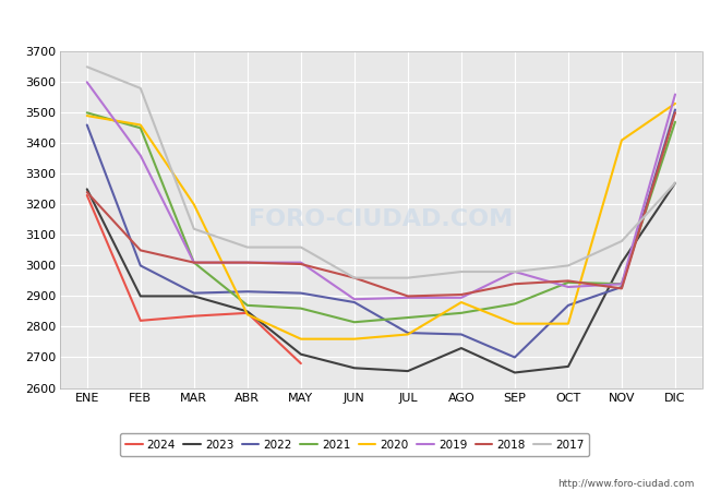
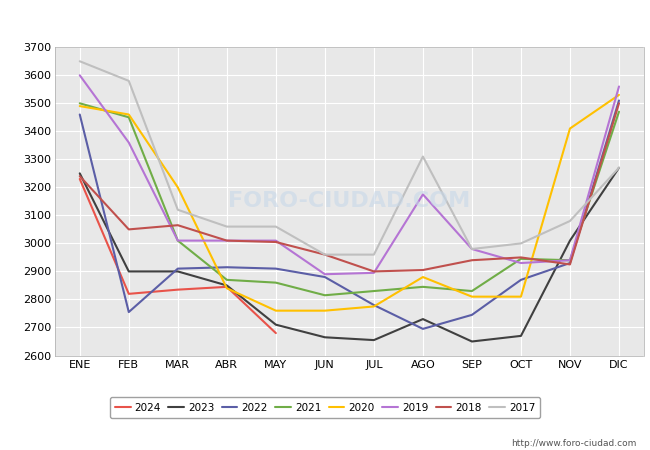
2022/FEB: 3000 -> 2755
2018/MAR: 3010 -> 3065
2022/AGO: 2775 -> 2695
2019/AGO: 2895 -> 3175
2017/AGO: 2980 -> 3310
2022/SEP: 2700 -> 2745
2021/SEP: 2875 -> 2830
